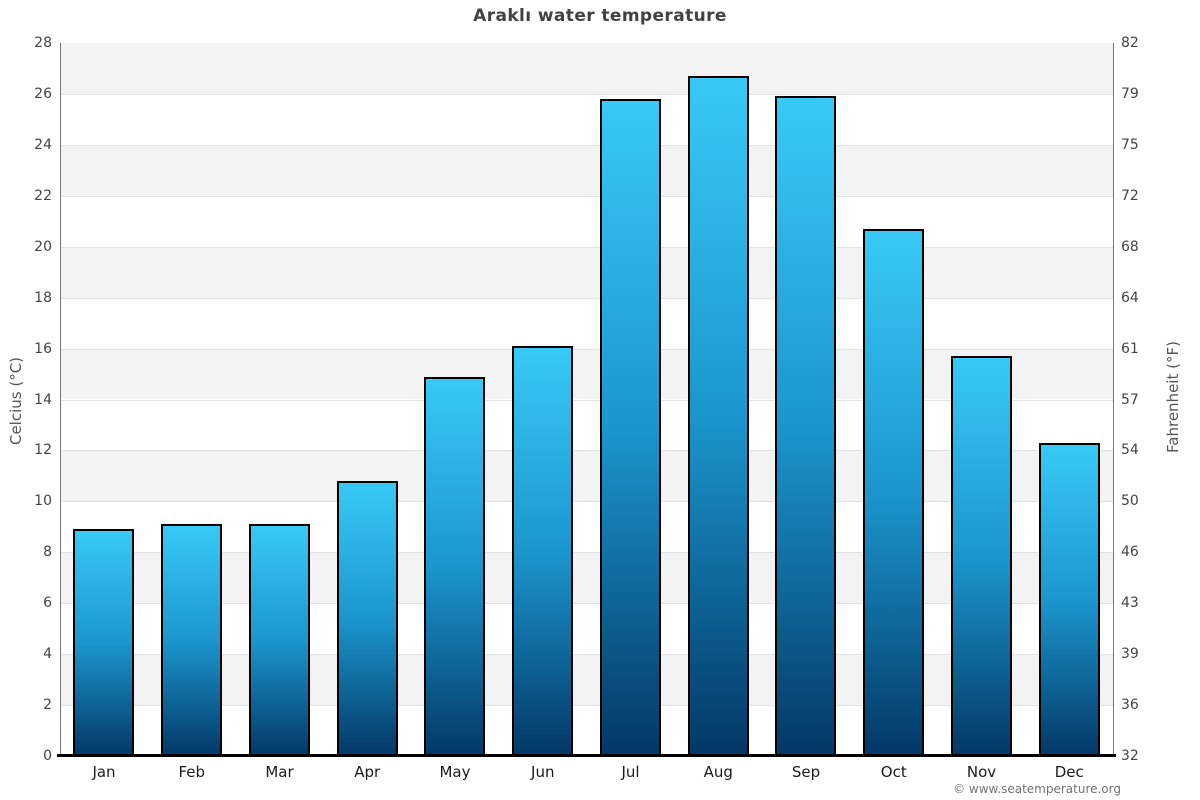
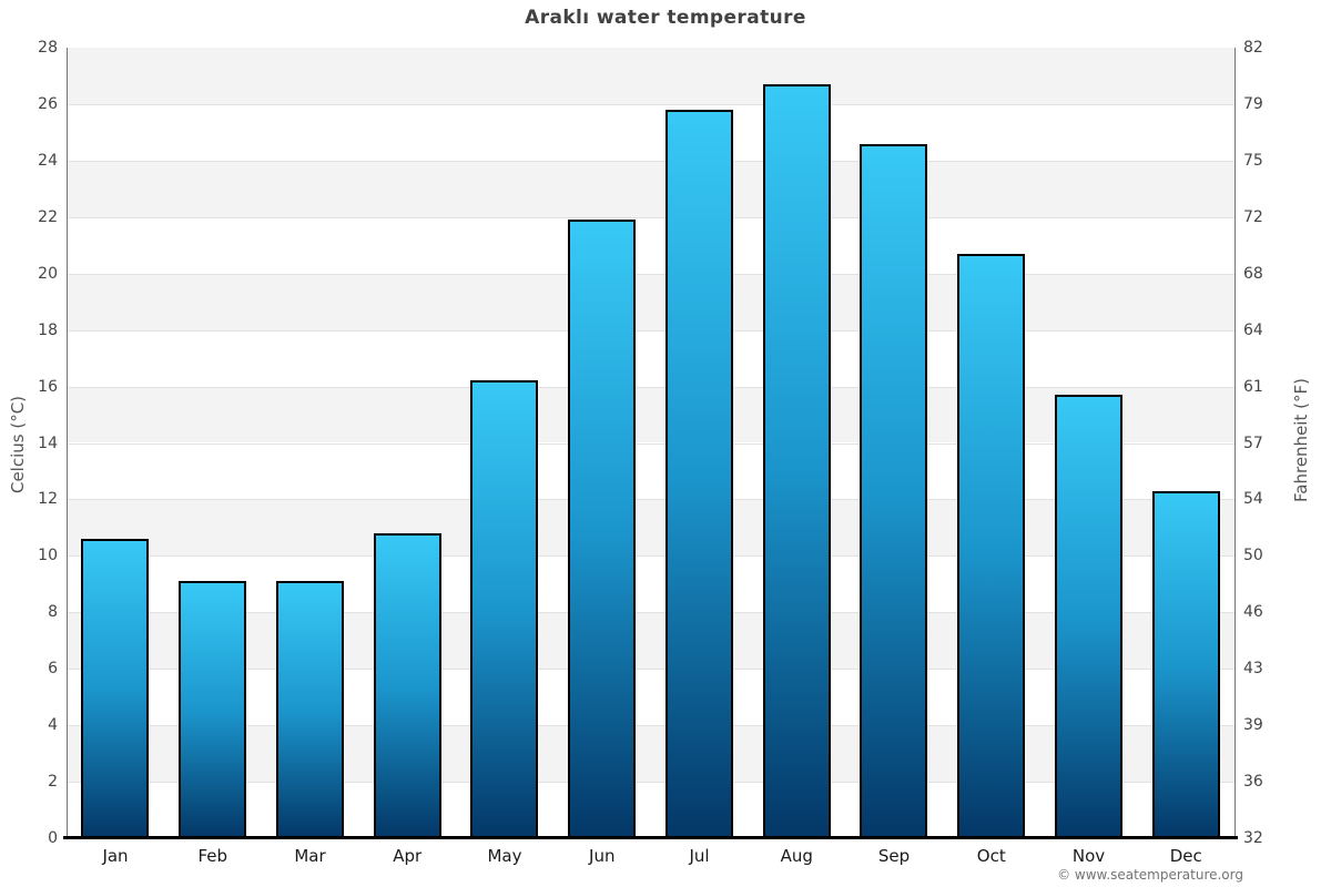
Jan: 8.9 -> 10.6
May: 14.9 -> 16.2
Jun: 16.1 -> 21.9
Sep: 25.9 -> 24.6
